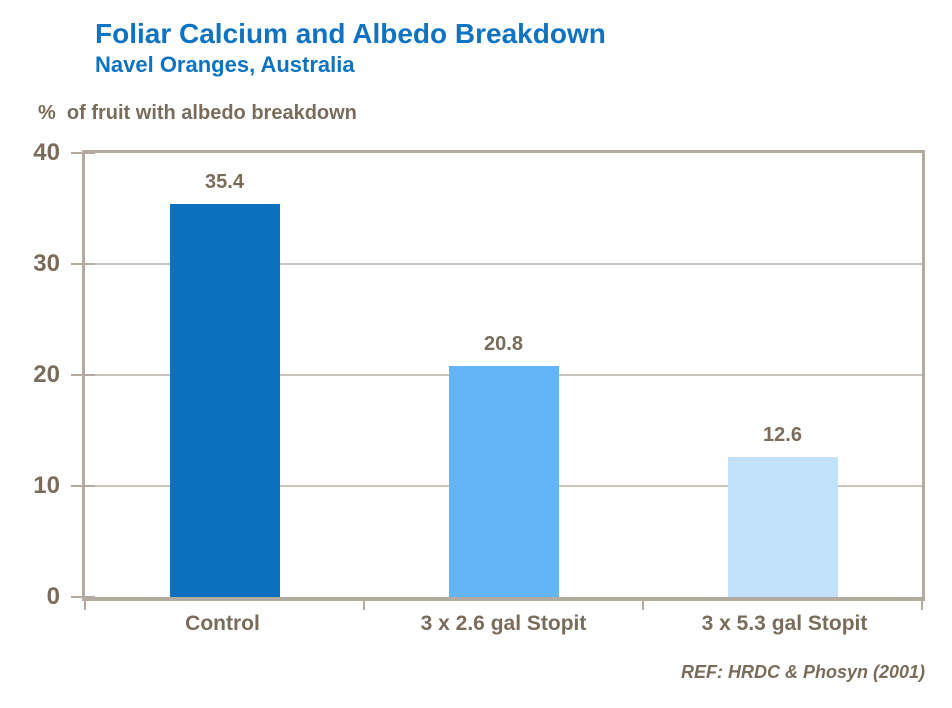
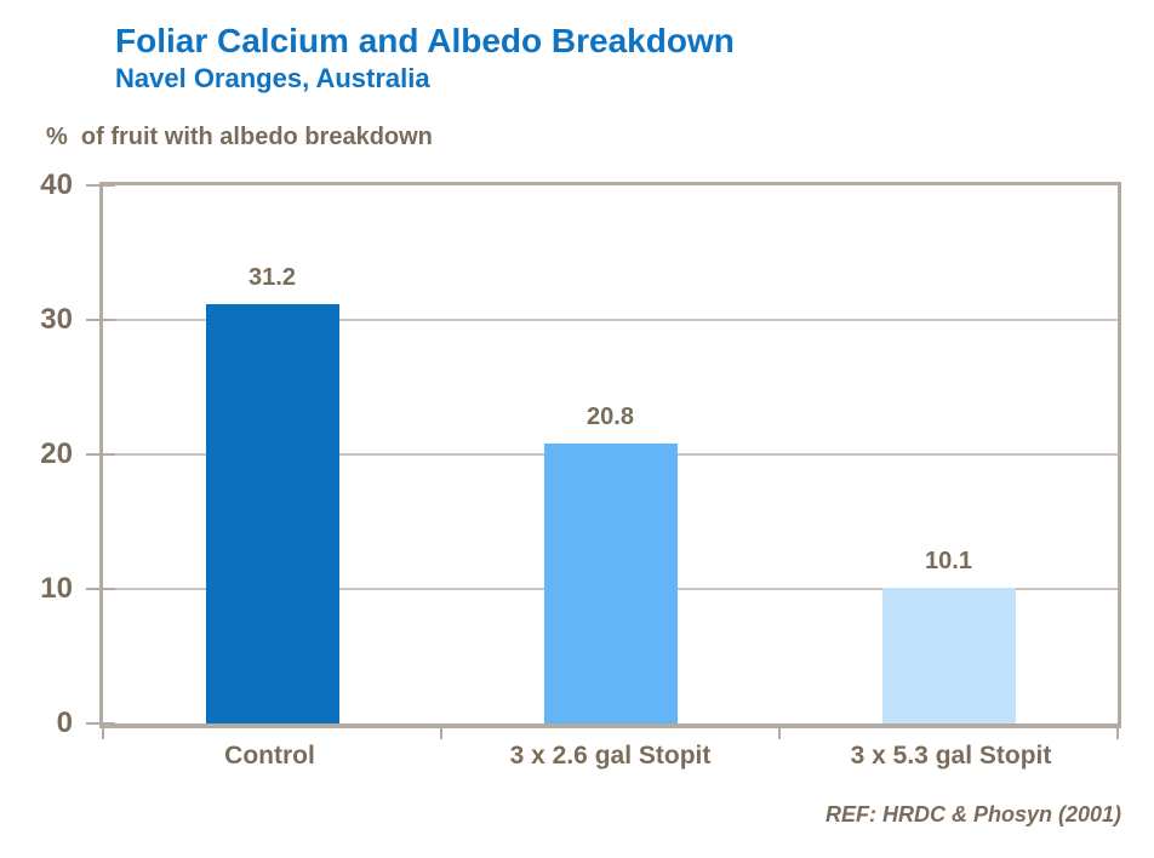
Control: 35.4 -> 31.2
3 x 5.3 gal Stopit: 12.6 -> 10.1
